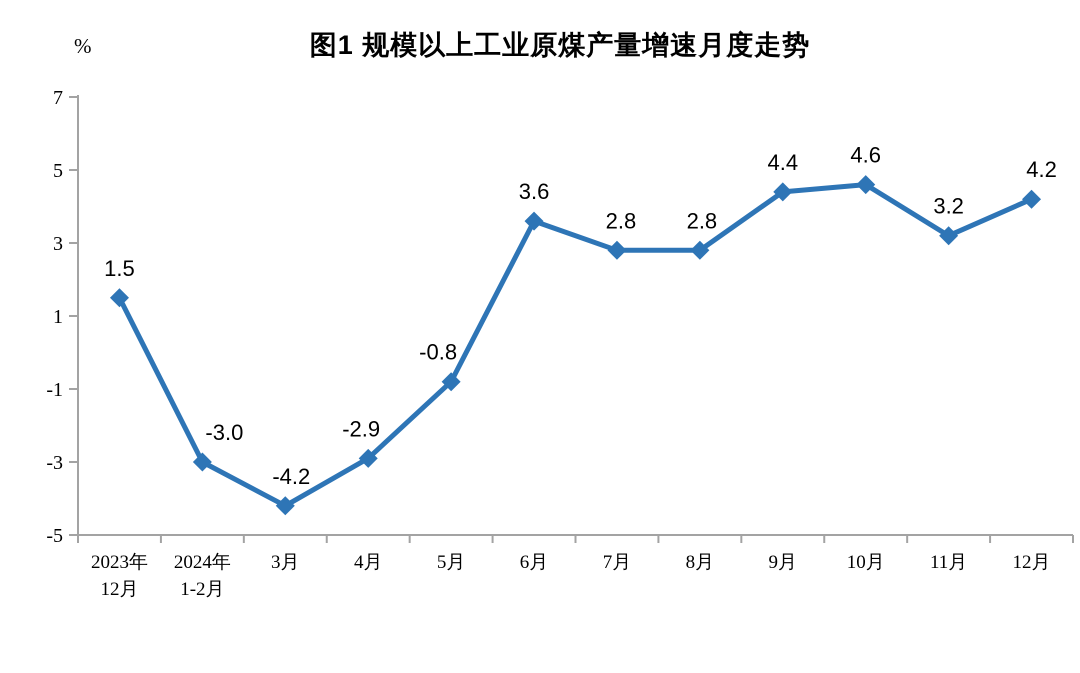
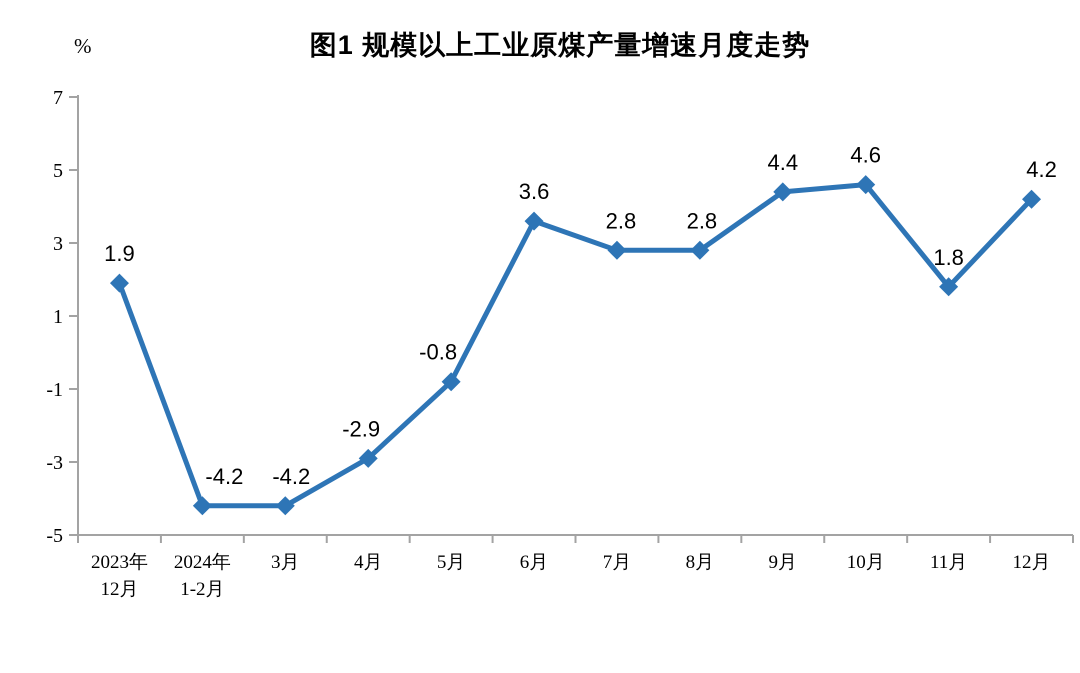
2023年 12月: 1.5 -> 1.9
2024年 1-2月: -3.0 -> -4.2
11月: 3.2 -> 1.8
